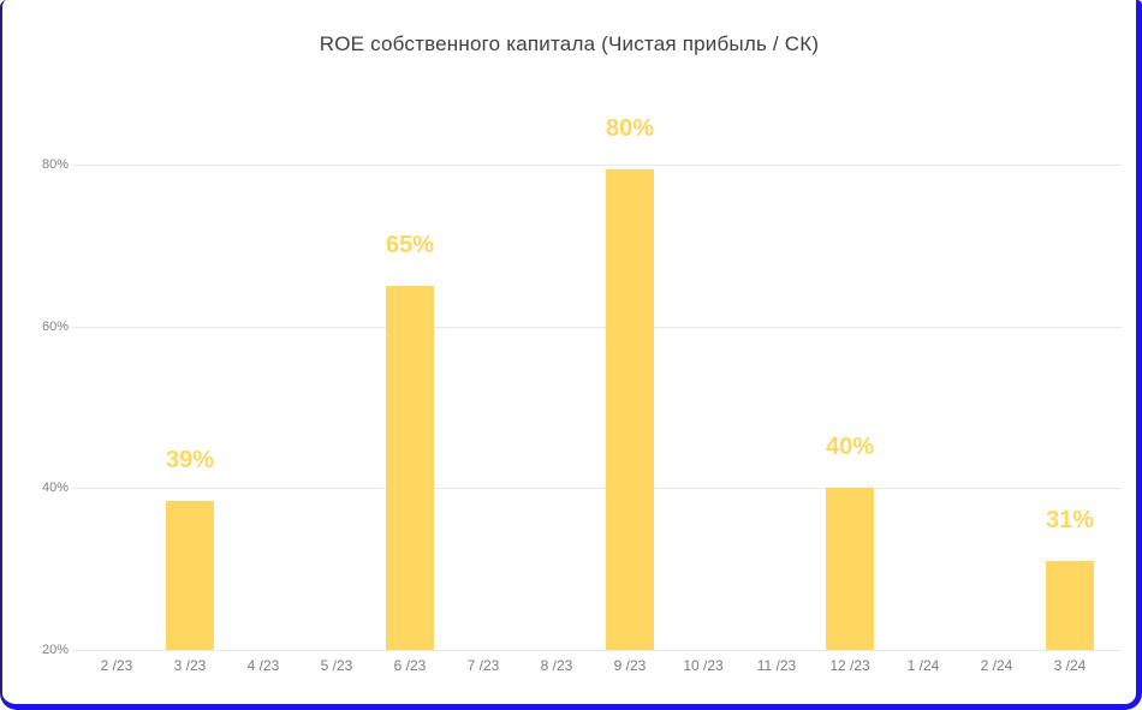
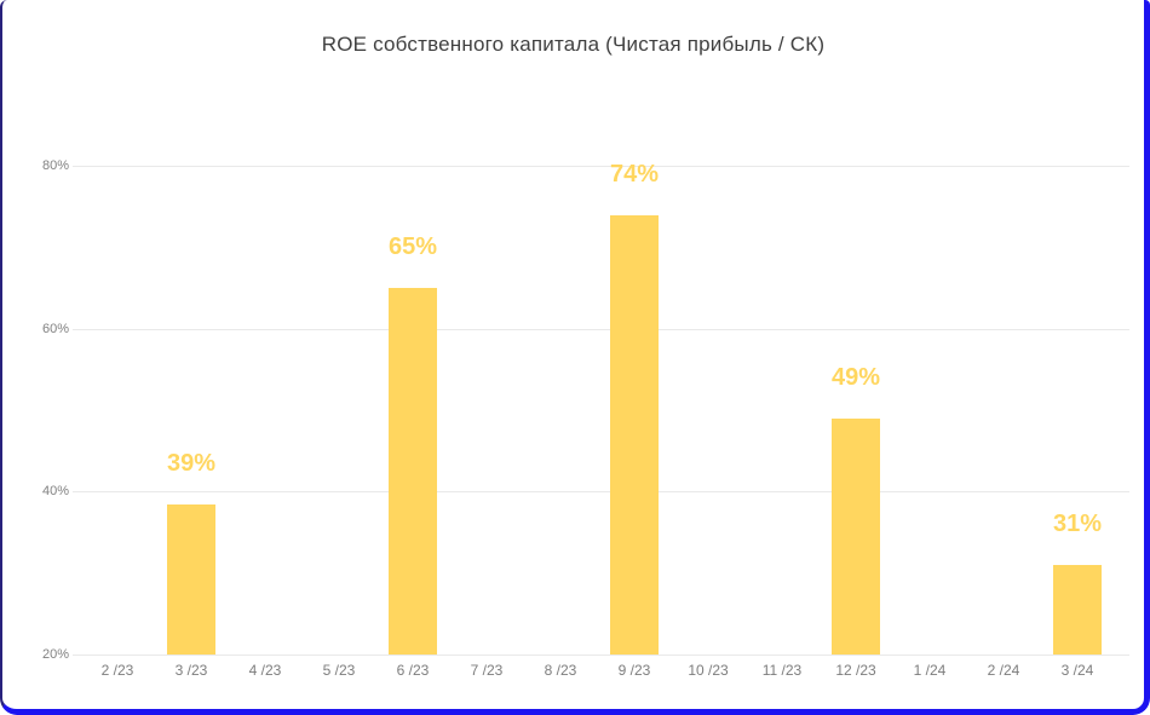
9 /23: 80% -> 74%
12 /23: 40% -> 49%
